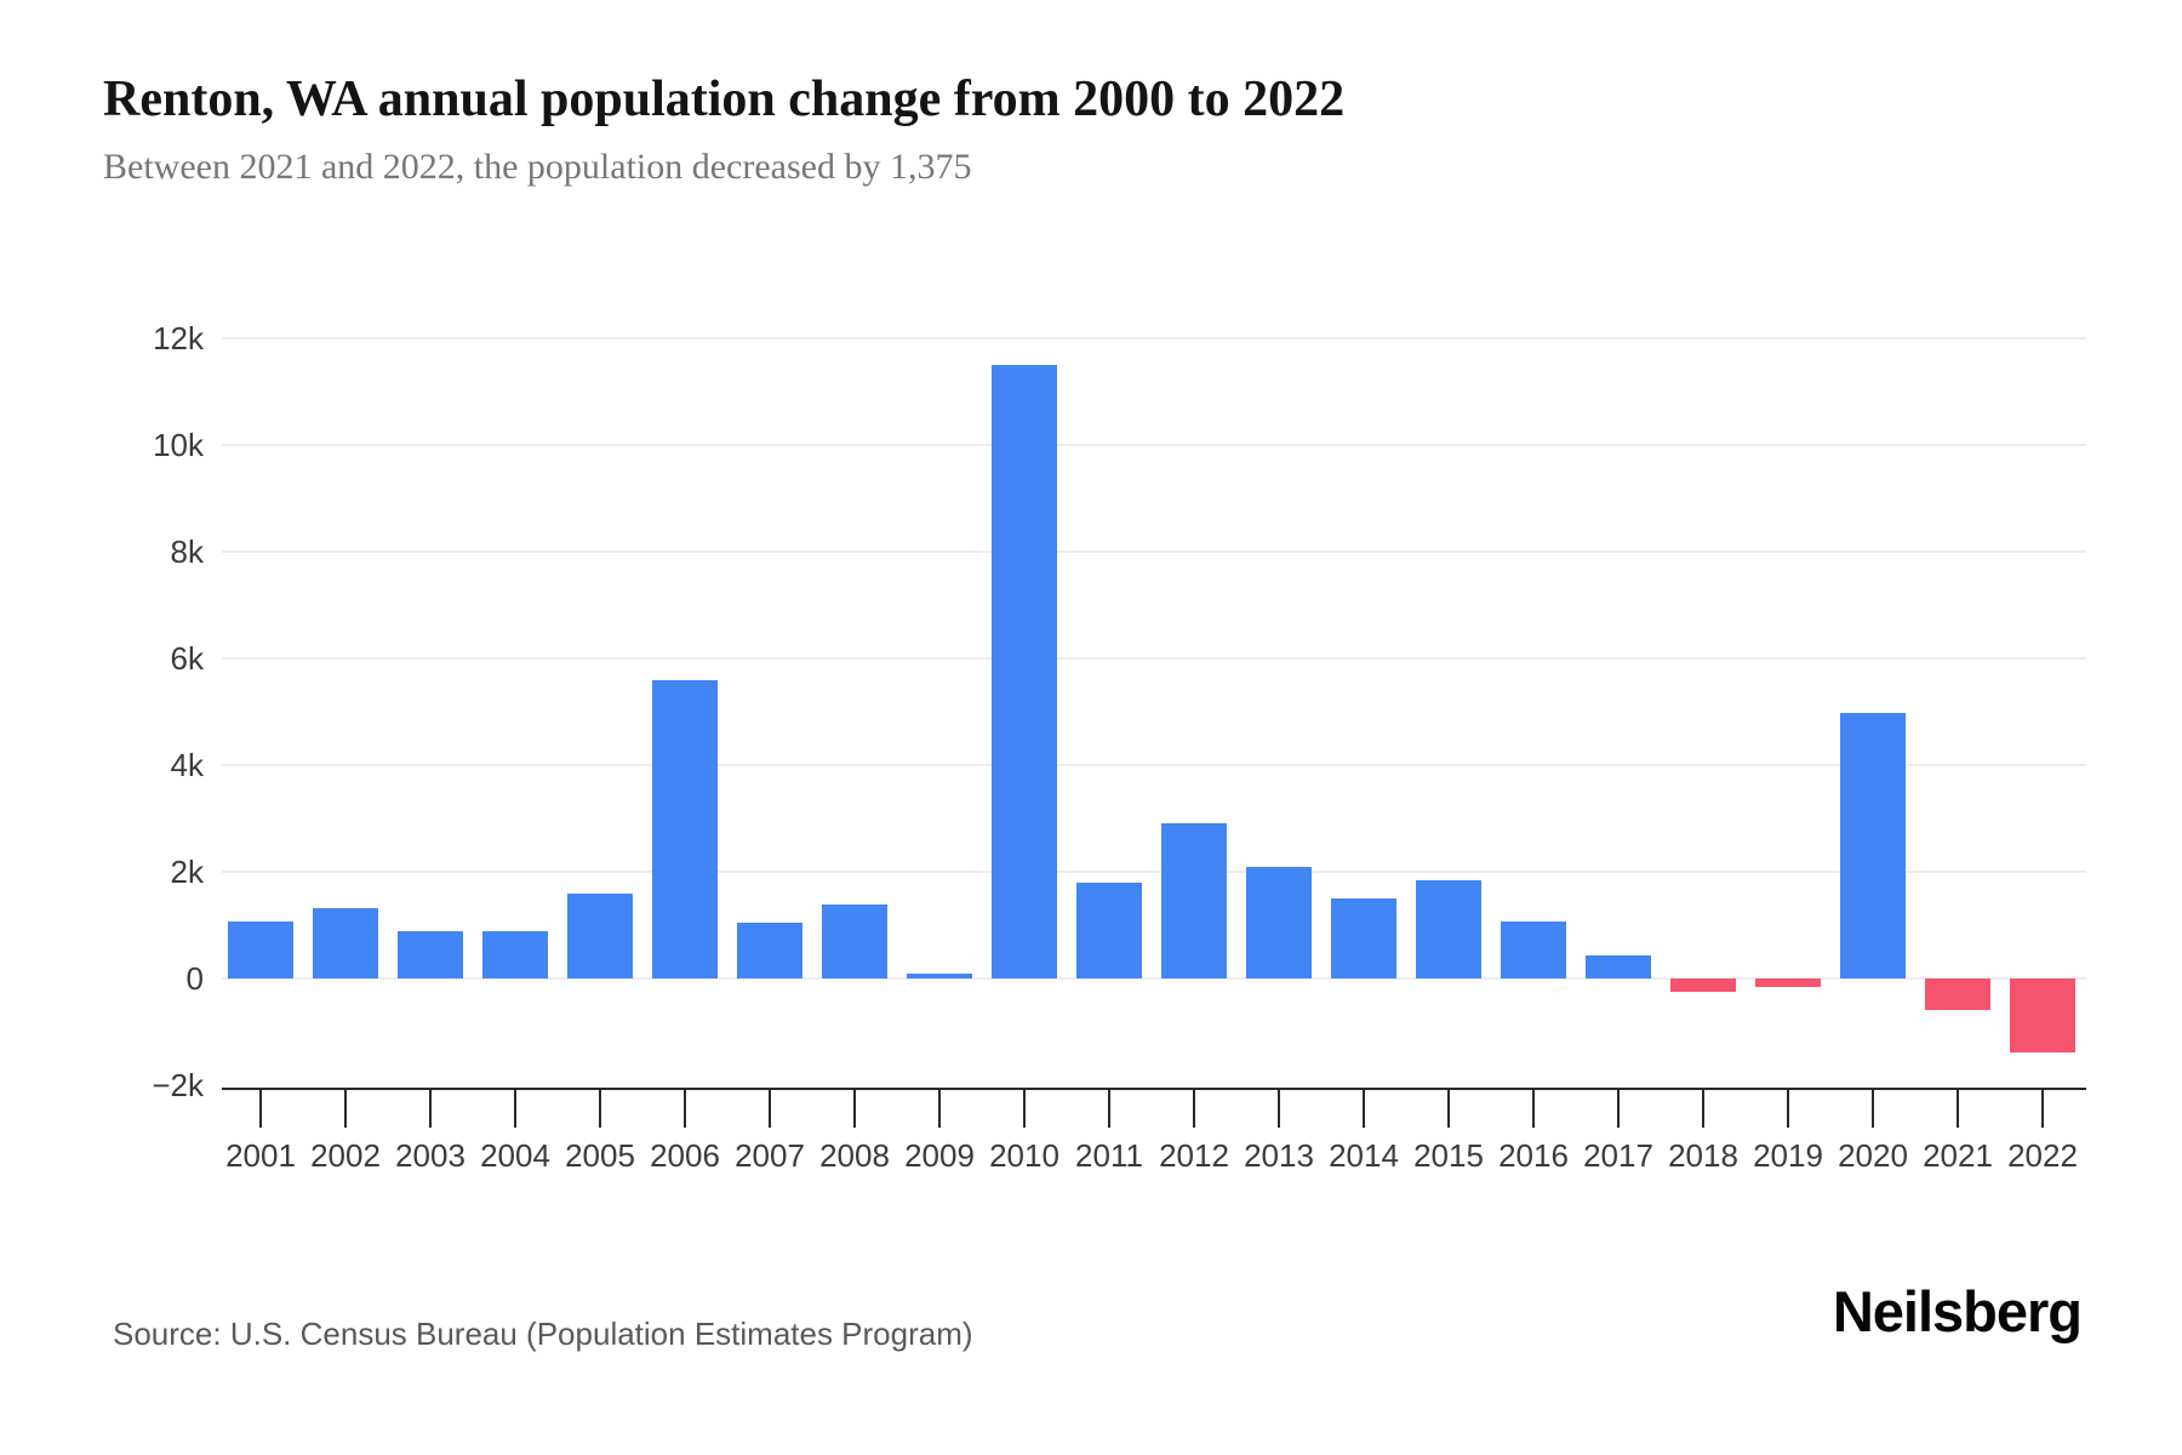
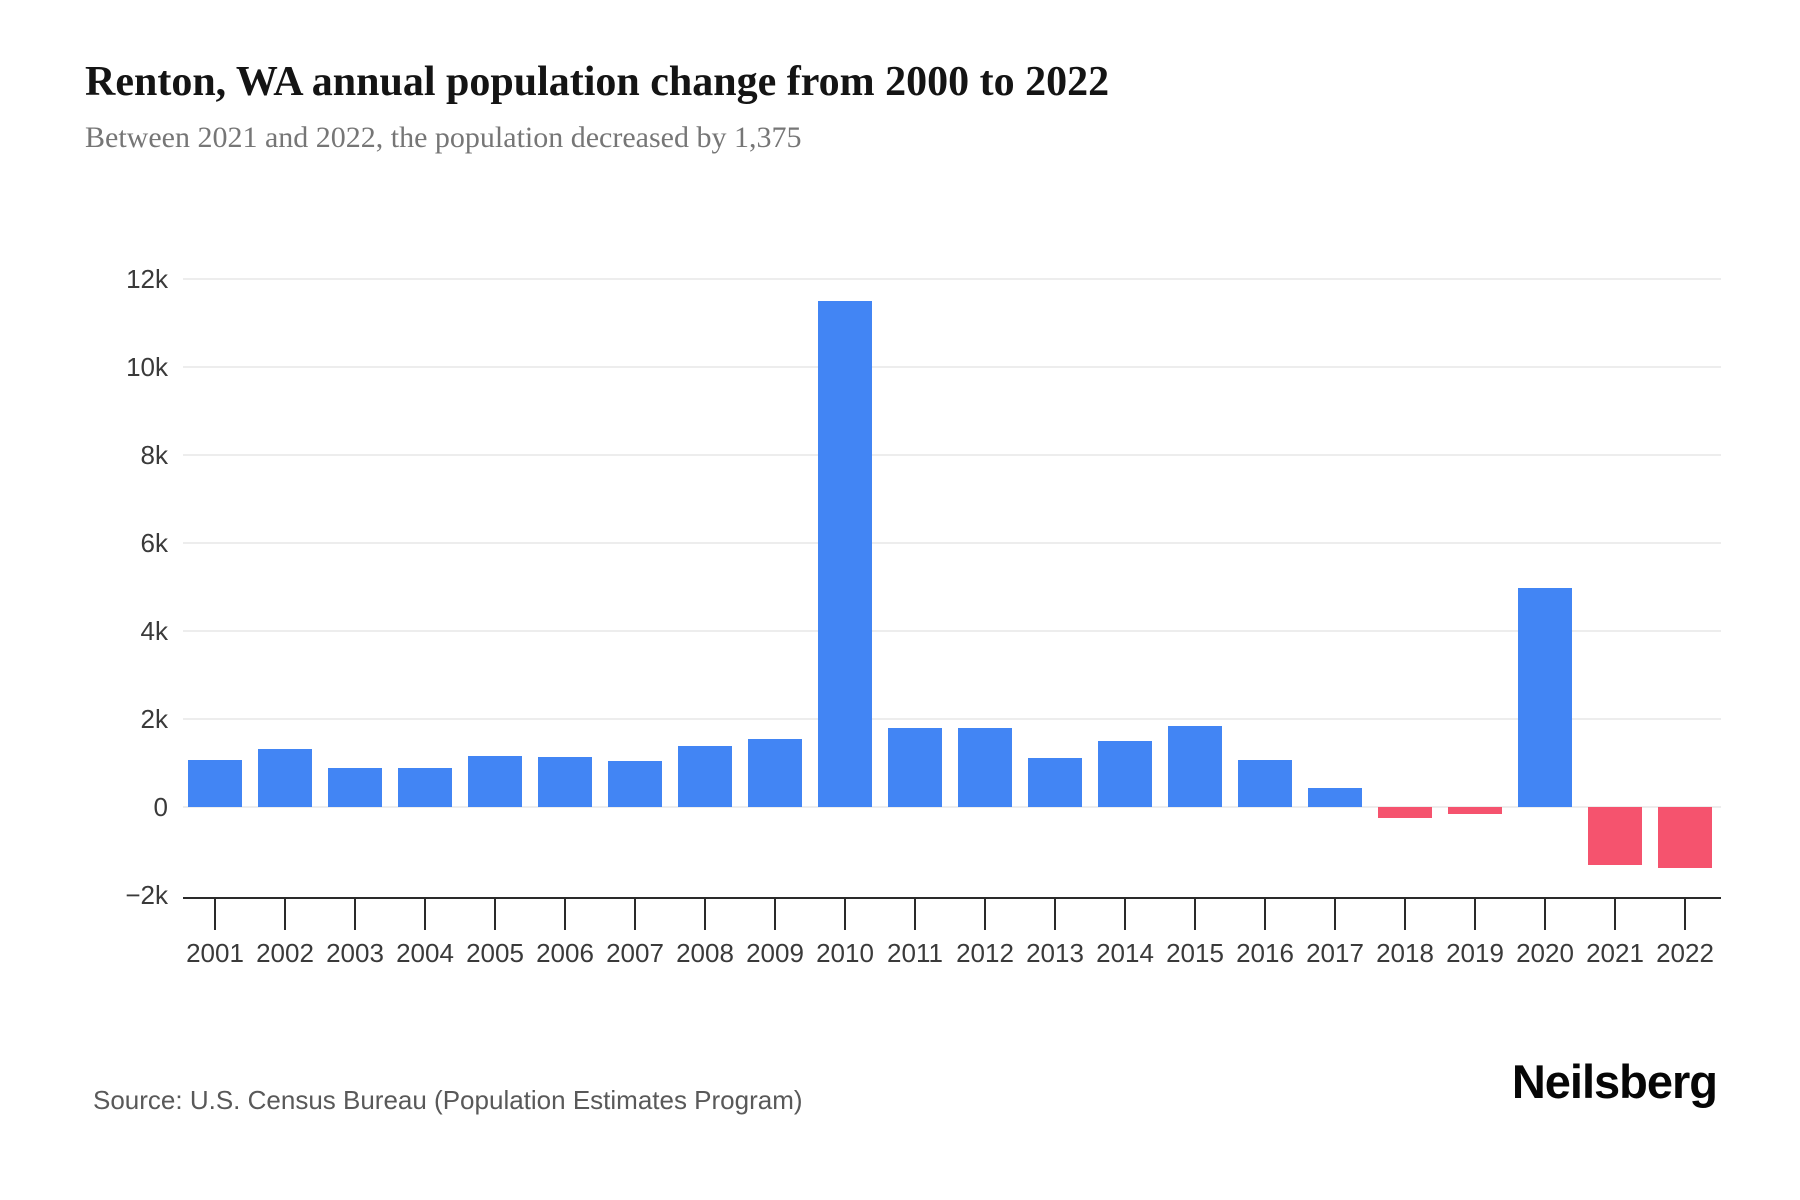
2005: 1.6k -> 1.2k
2006: 5.6k -> 1.1k
2009: 0.1k -> 1.5k
2012: 2.9k -> 1.8k
2013: 2.1k -> 1.1k
2021: -0.6k -> -1.3k
